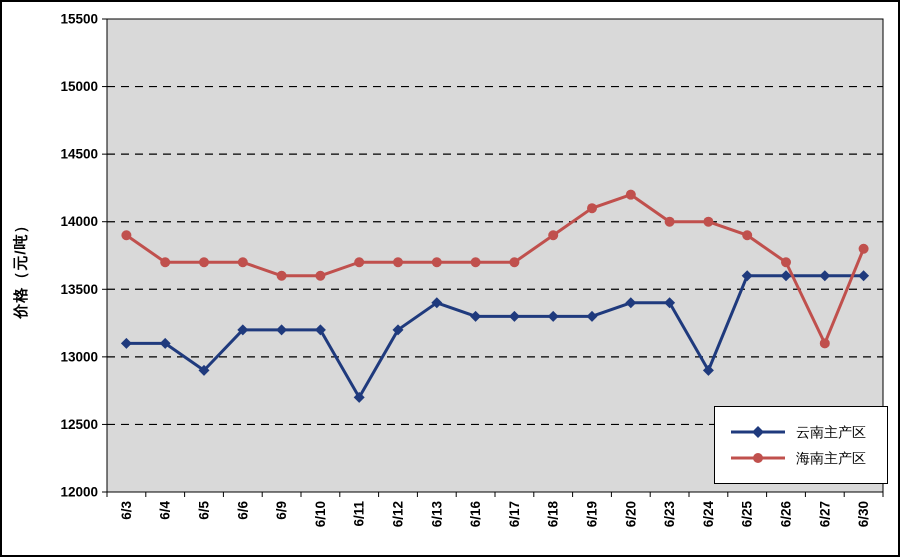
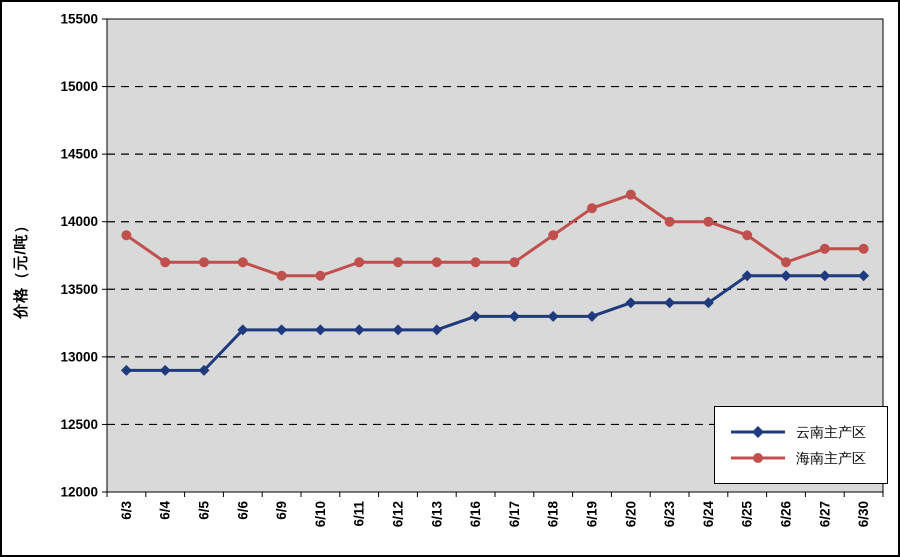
云南主产区/6/3: 13100 -> 12900
云南主产区/6/4: 13100 -> 12900
云南主产区/6/11: 12700 -> 13200
云南主产区/6/13: 13400 -> 13200
云南主产区/6/24: 12900 -> 13400
海南主产区/6/27: 13100 -> 13800
